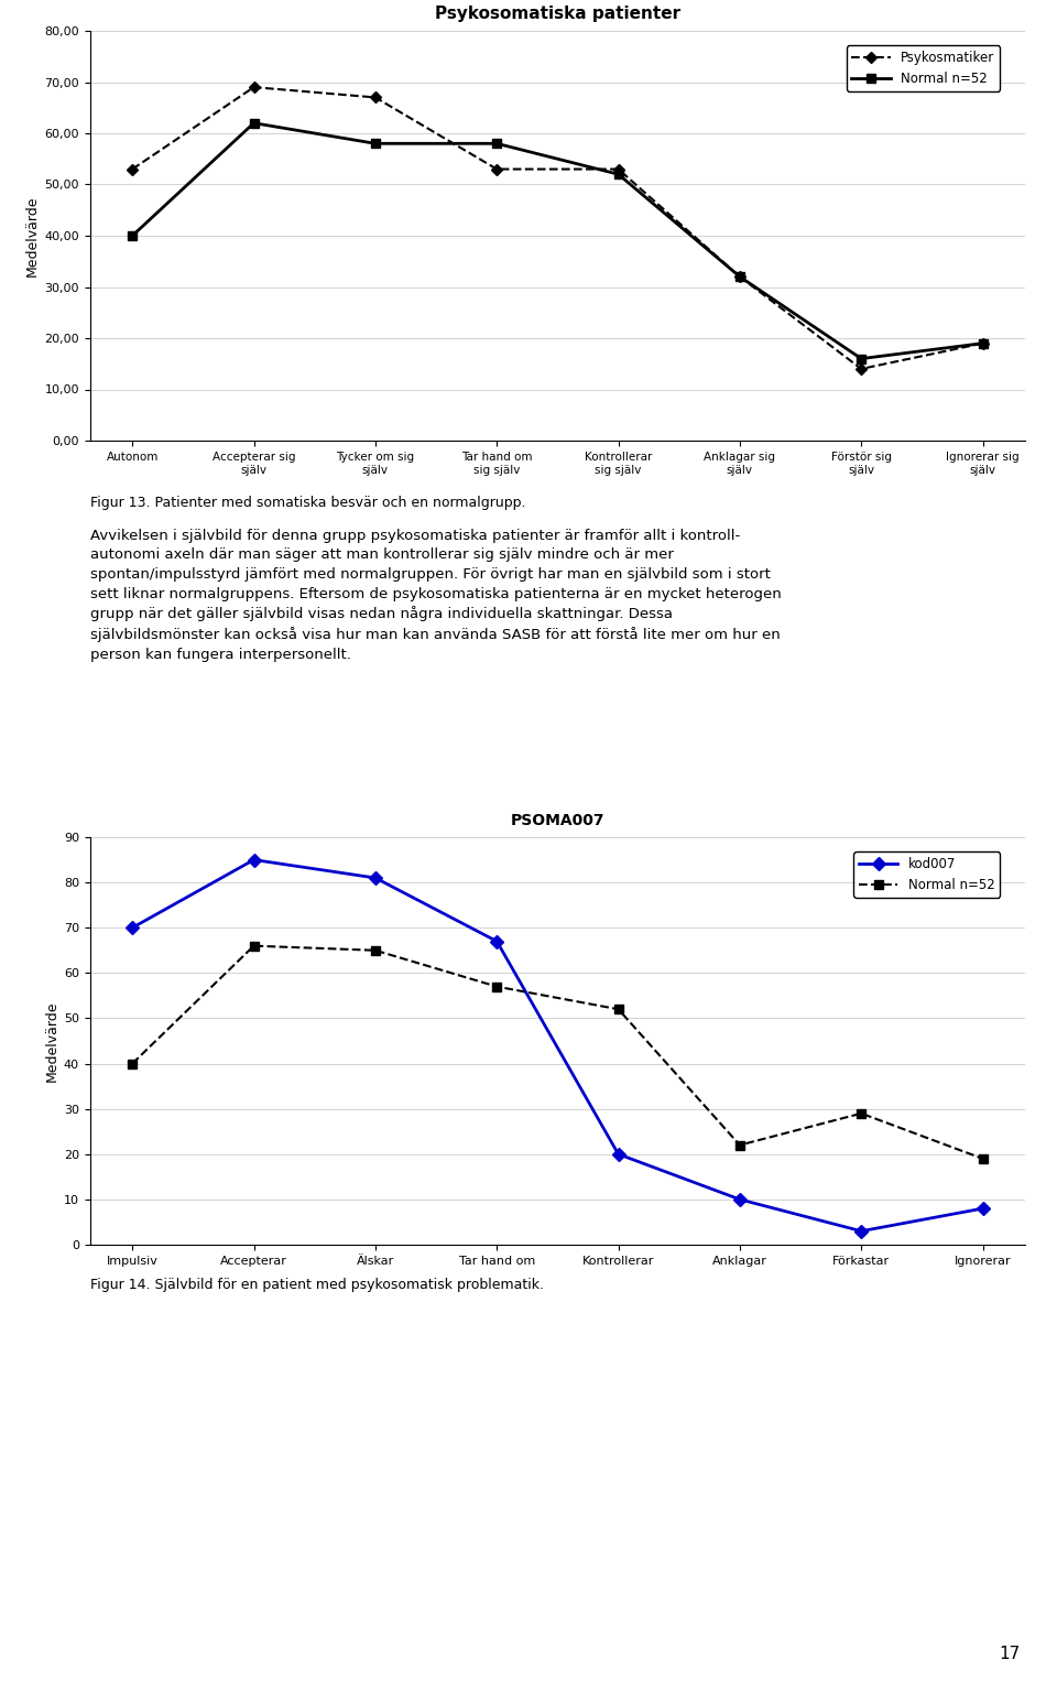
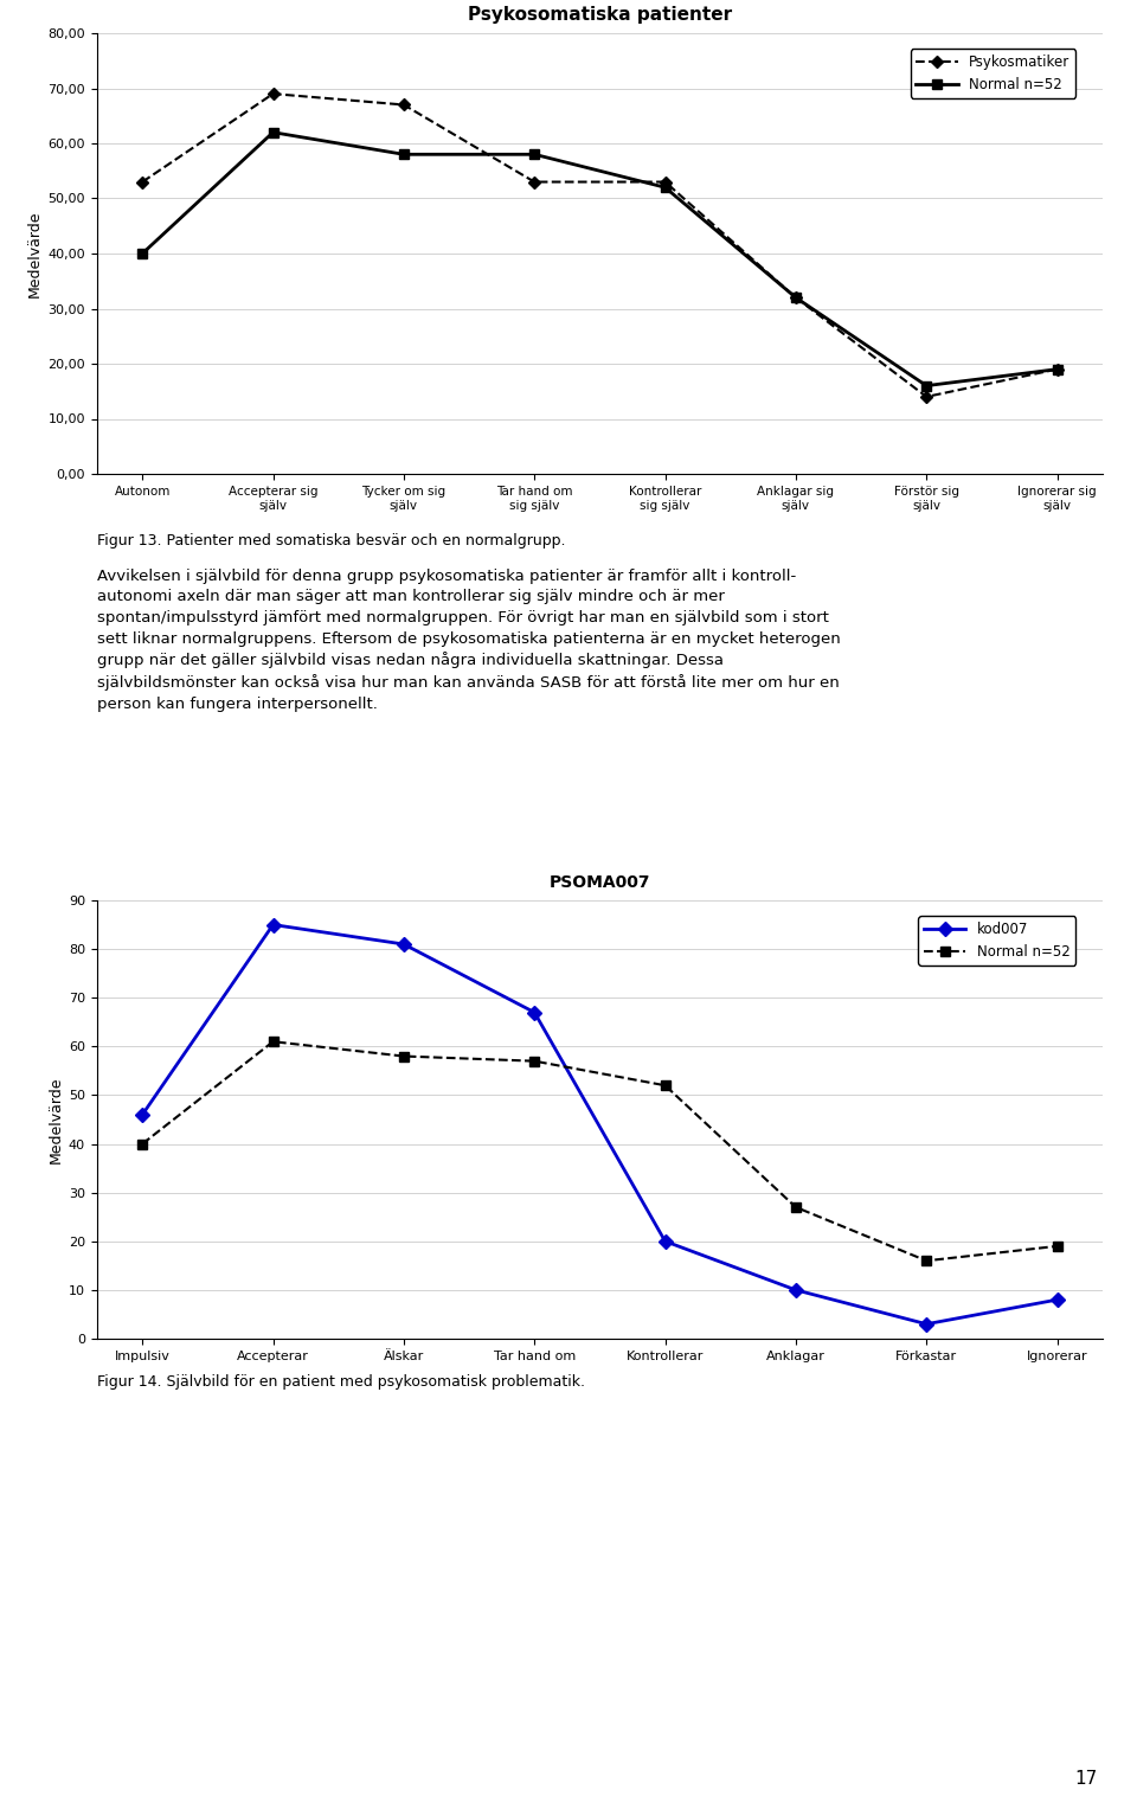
PSOMA007/kod007/Impulsiv: 70 -> 46
PSOMA007/Normal n=52/Accepterar: 66 -> 61
PSOMA007/Normal n=52/Älskar: 65 -> 58
PSOMA007/Normal n=52/Anklagar: 22 -> 27
PSOMA007/Normal n=52/Förkastar: 29 -> 16
